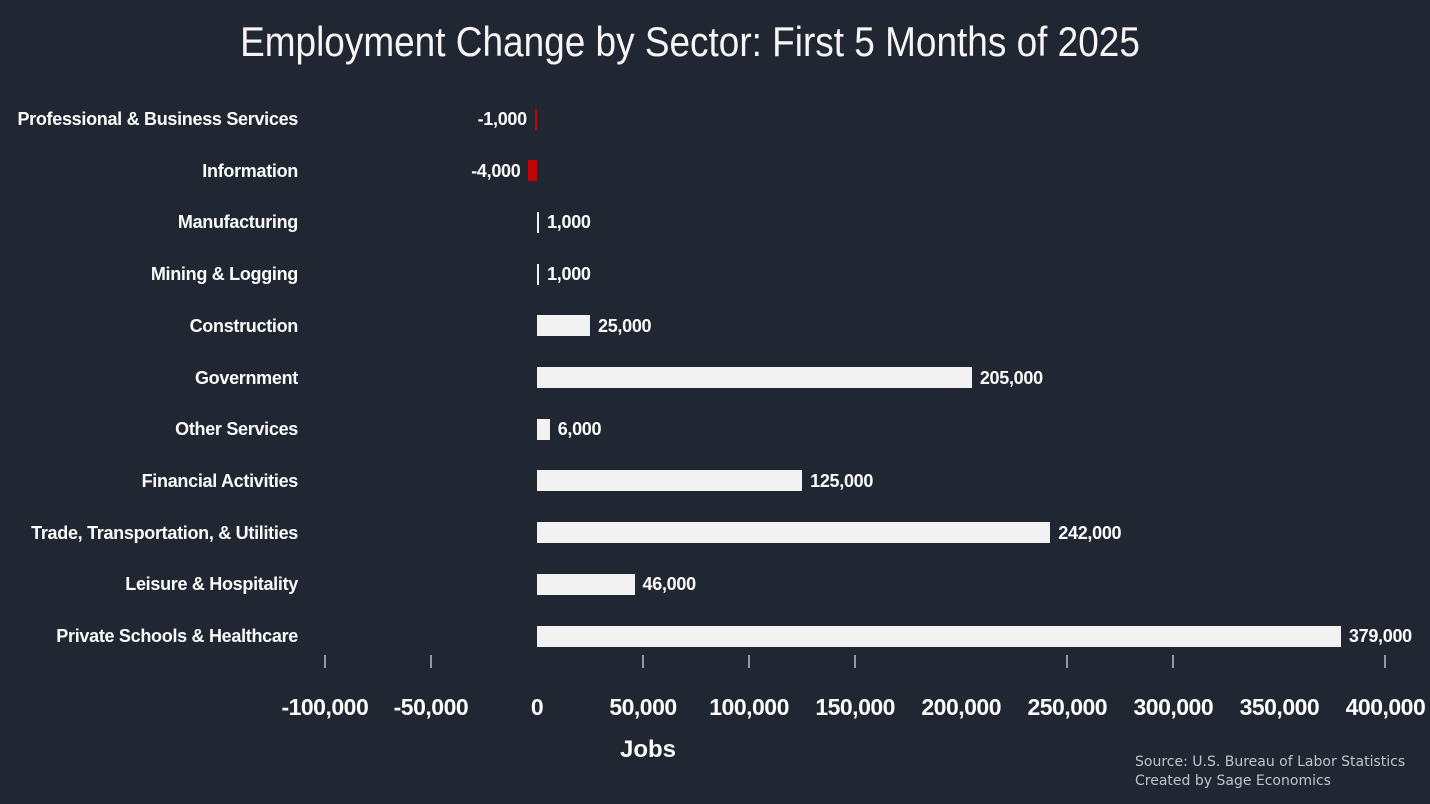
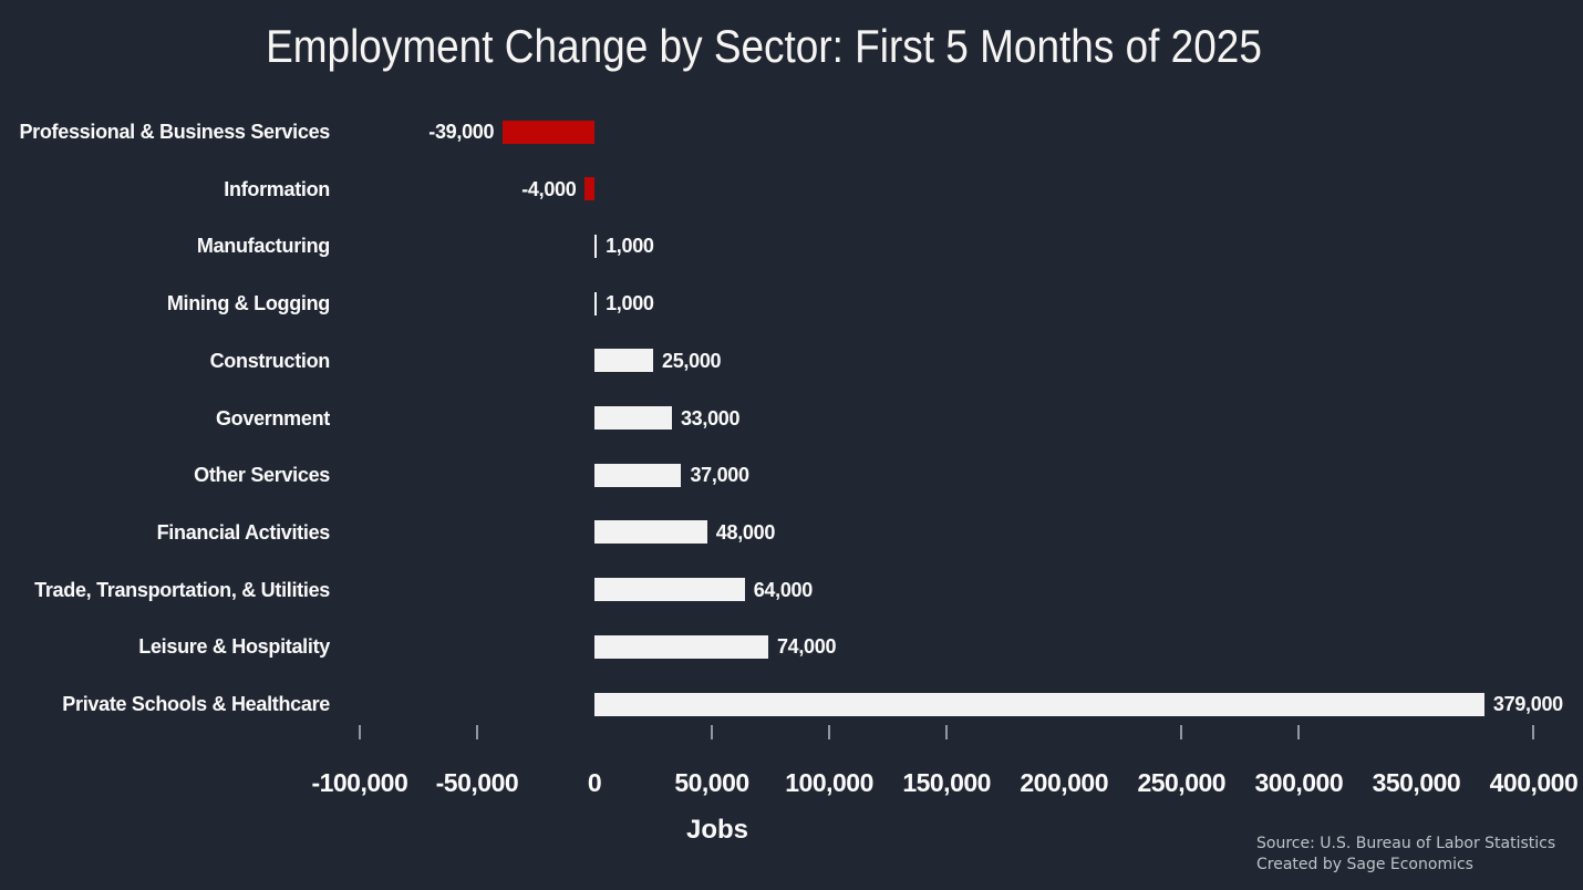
Professional & Business Services: -1,000 -> -39,000
Government: 205,000 -> 33,000
Other Services: 6,000 -> 37,000
Financial Activities: 125,000 -> 48,000
Trade, Transportation, & Utilities: 242,000 -> 64,000
Leisure & Hospitality: 46,000 -> 74,000
